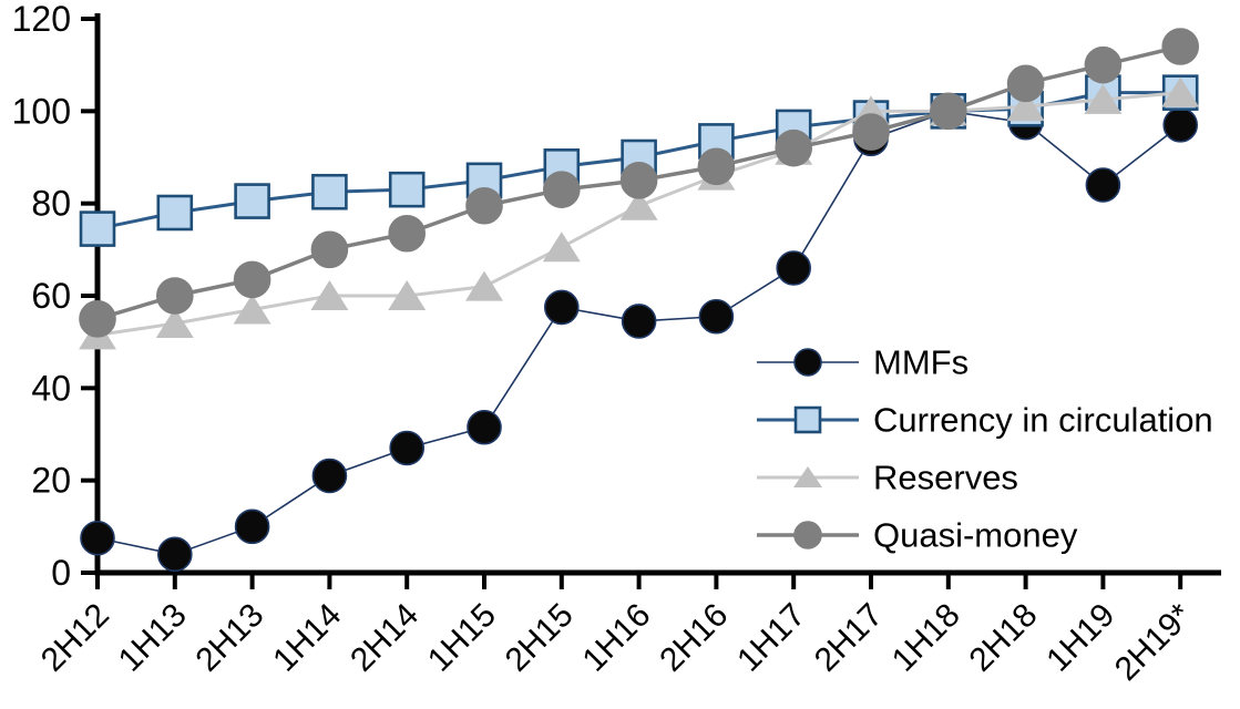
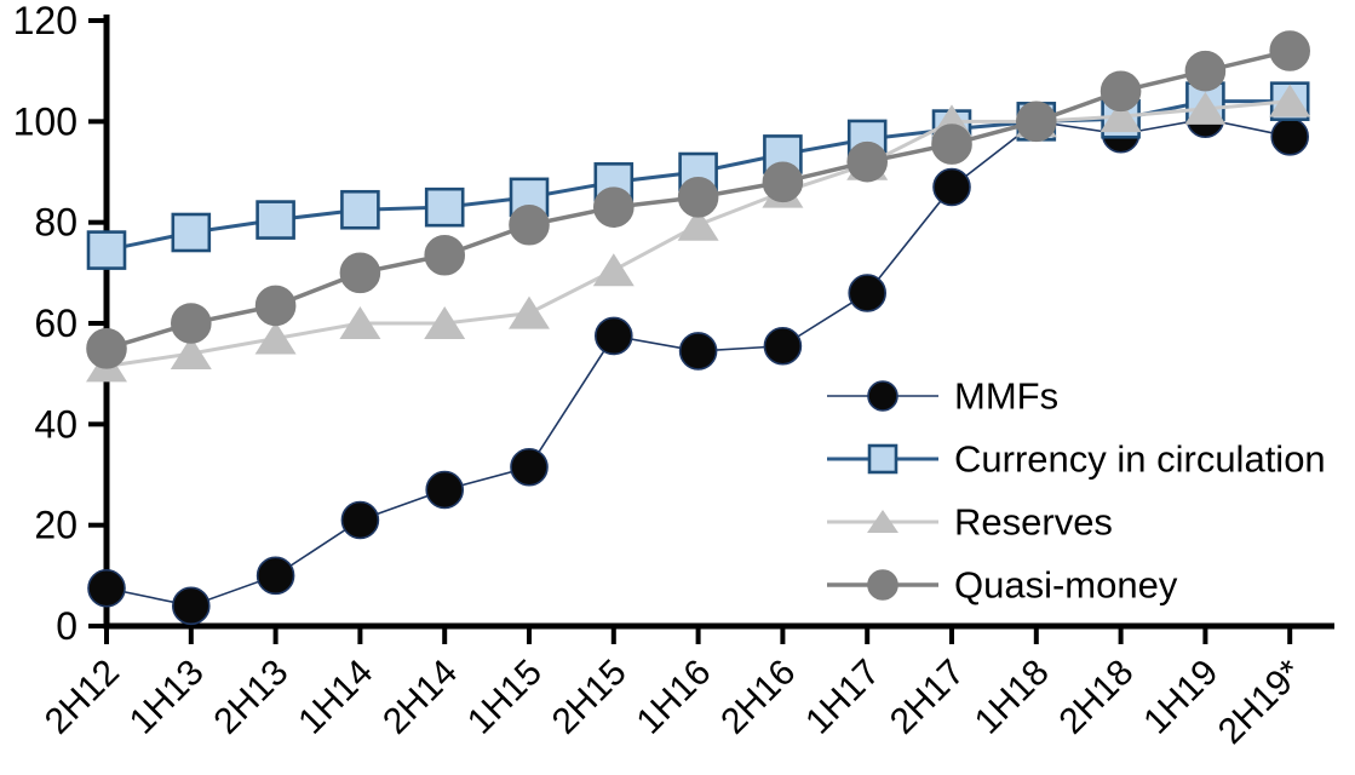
MMFs/2H17: 94 -> 87
MMFs/1H19: 84 -> 100
